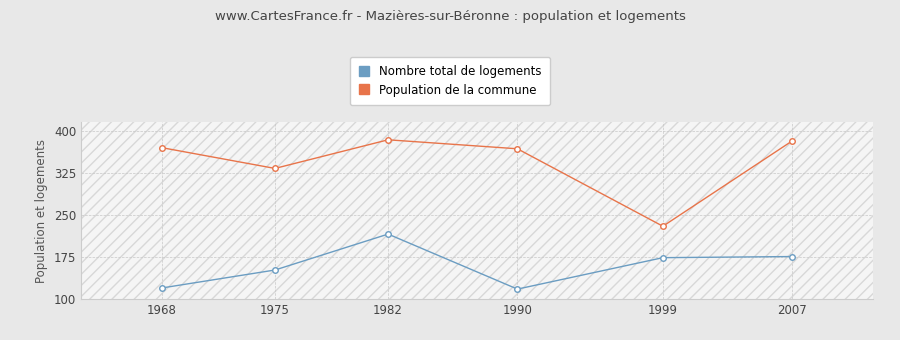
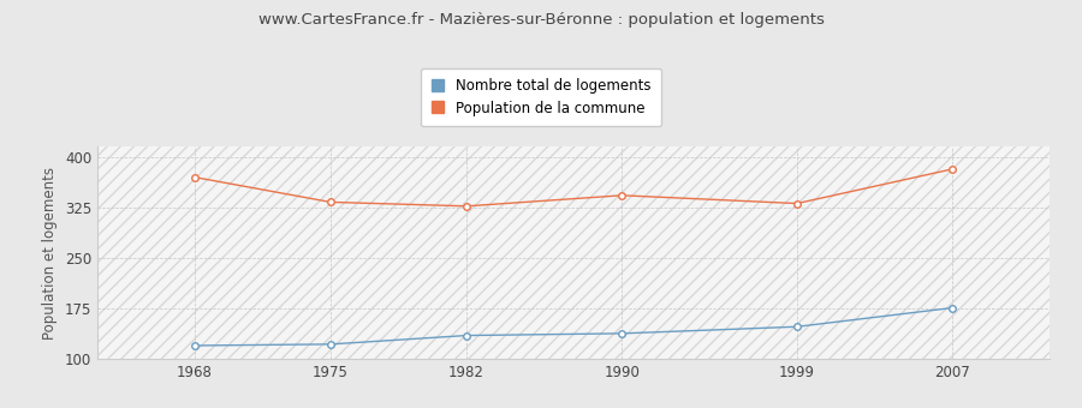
Nombre total de logements/1975: 152 -> 122
Nombre total de logements/1982: 216 -> 135
Population de la commune/1982: 384 -> 327
Nombre total de logements/1990: 118 -> 138
Population de la commune/1990: 368 -> 343
Nombre total de logements/1999: 174 -> 148
Population de la commune/1999: 230 -> 331
